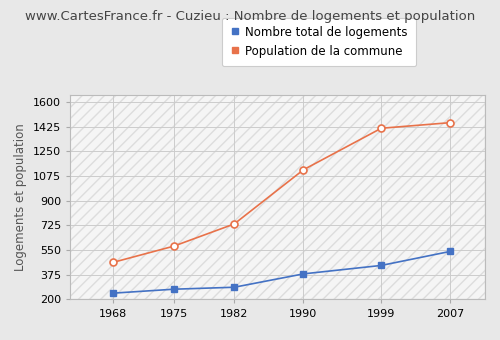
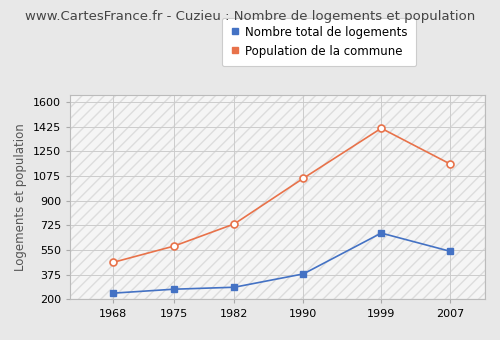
Population de la commune/1990: 1120 -> 1060
Nombre total de logements/1999: 440 -> 670
Population de la commune/2007: 1460 -> 1160
